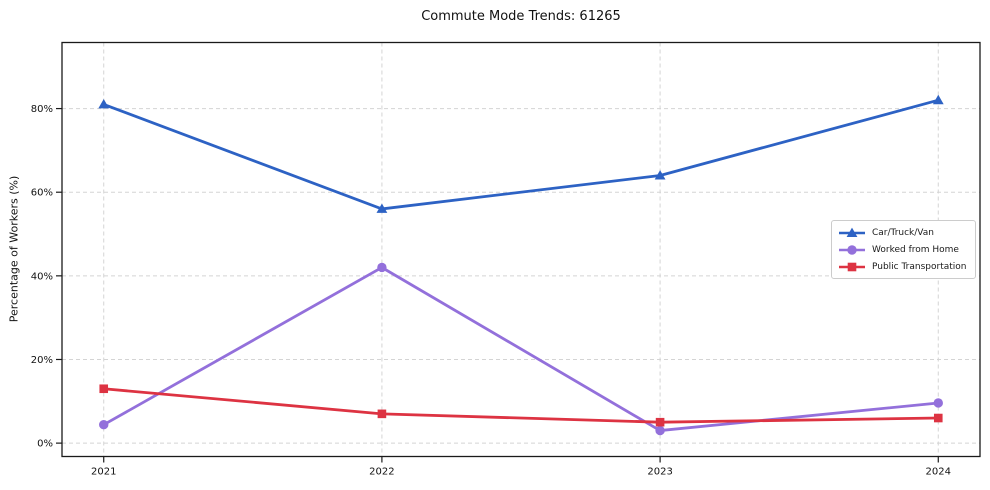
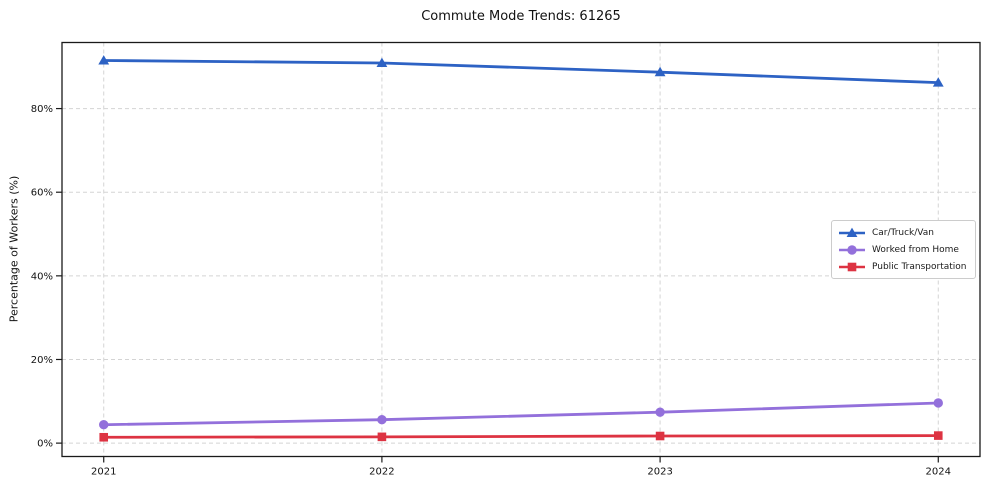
Car/Truck/Van/2021: 81% -> 92%
Public Transportation/2021: 13% -> 1%
Car/Truck/Van/2022: 56% -> 91%
Worked from Home/2022: 42% -> 6%
Public Transportation/2022: 7% -> 2%
Car/Truck/Van/2023: 64% -> 89%
Worked from Home/2023: 3% -> 7%
Public Transportation/2023: 5% -> 2%
Car/Truck/Van/2024: 82% -> 86%
Public Transportation/2024: 6% -> 2%
